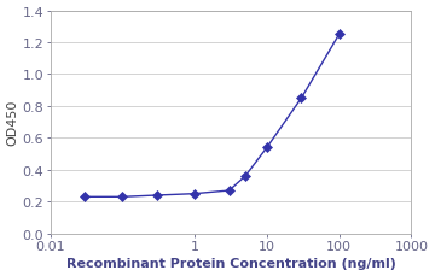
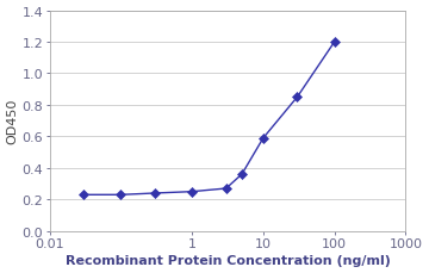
10: 0.54 -> 0.59
100: 1.25 -> 1.20
